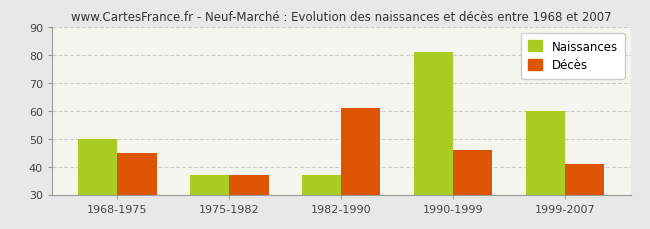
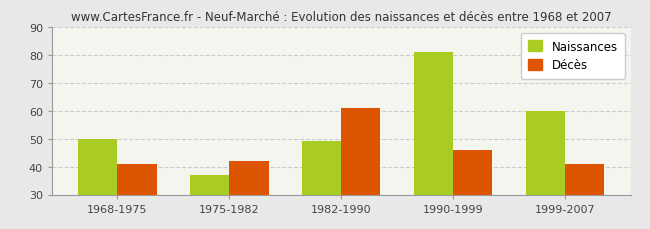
Décès/1968-1975: 45 -> 41
Décès/1975-1982: 37 -> 42
Naissances/1982-1990: 37 -> 49
